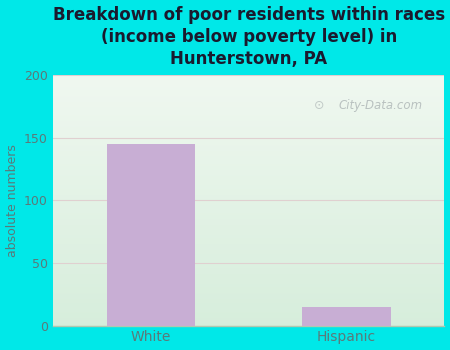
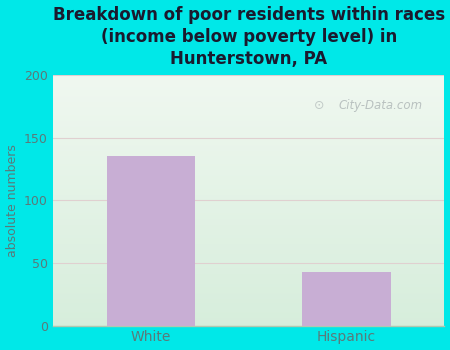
White: 145 -> 135
Hispanic: 15 -> 43
